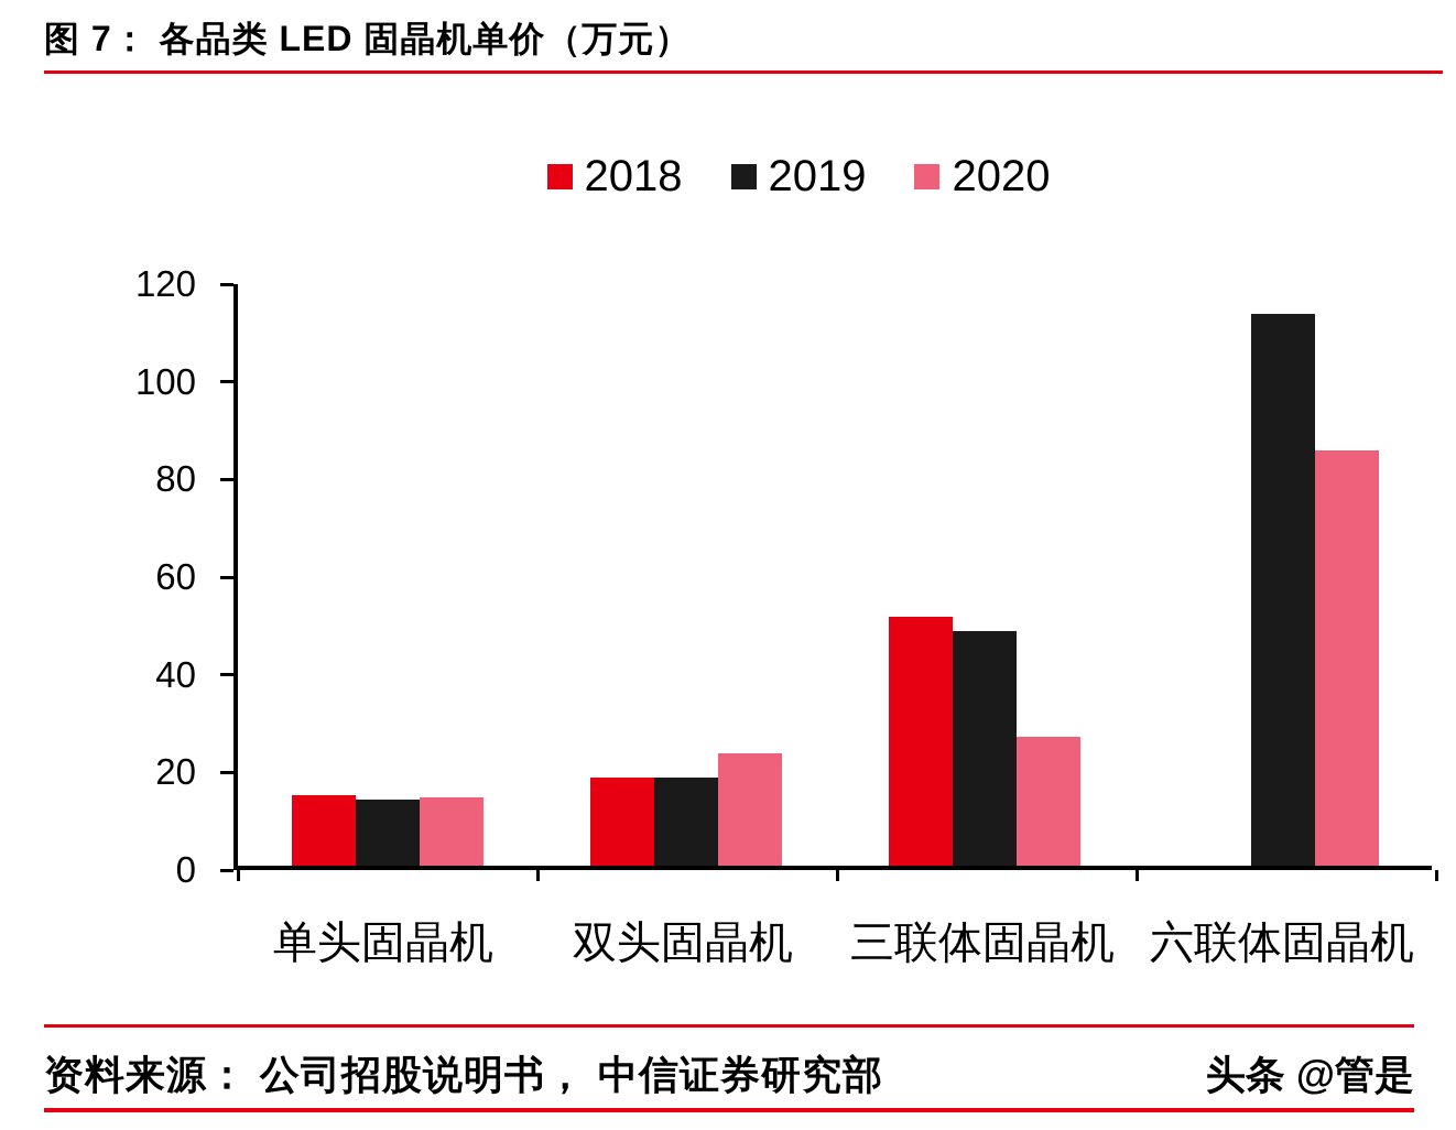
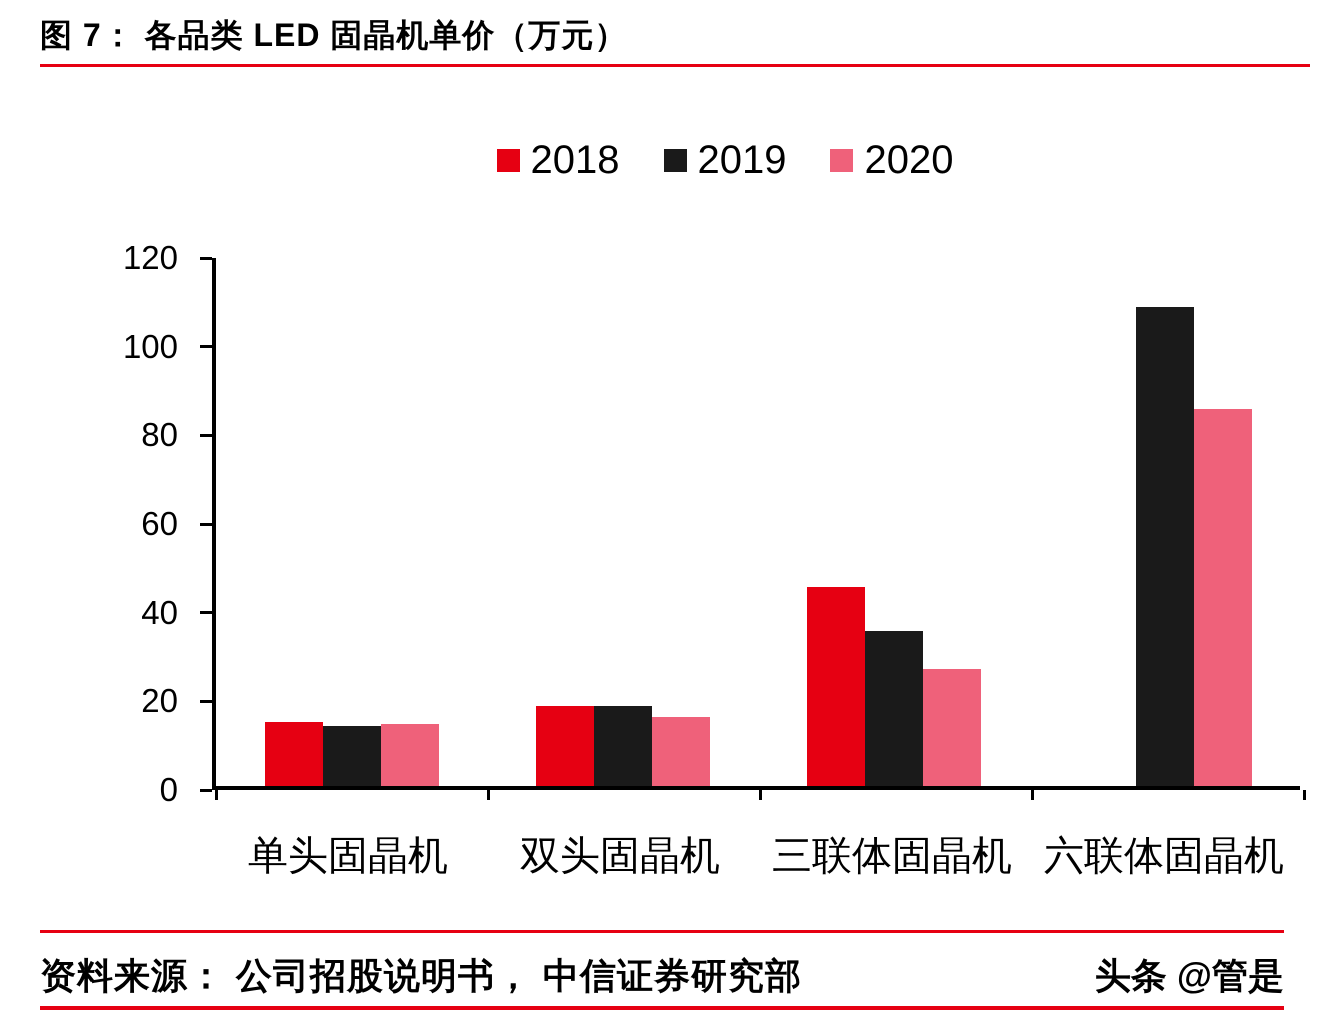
2020/双头固晶机: 23 -> 16
2018/三联体固晶机: 51 -> 45
2019/三联体固晶机: 48 -> 35
2019/六联体固晶机: 113 -> 108
